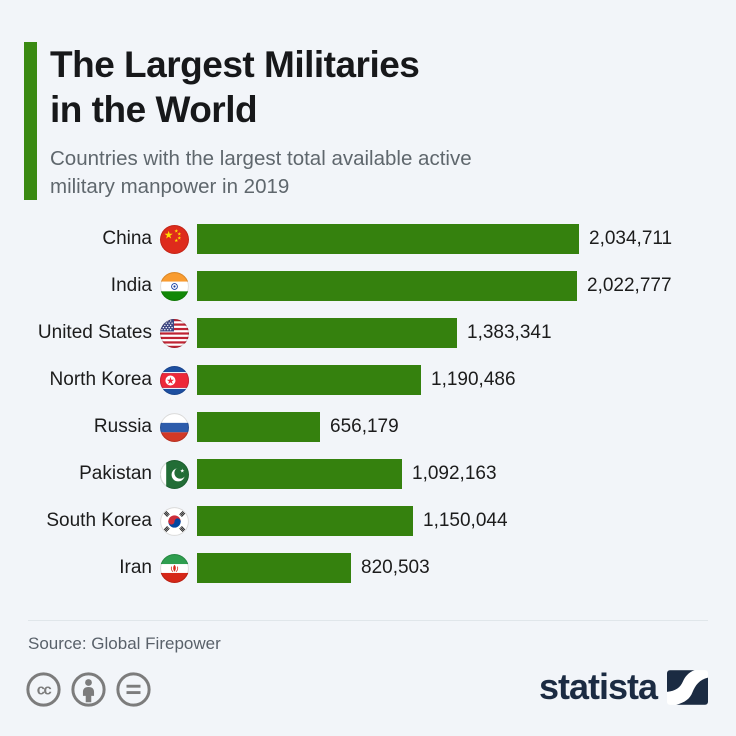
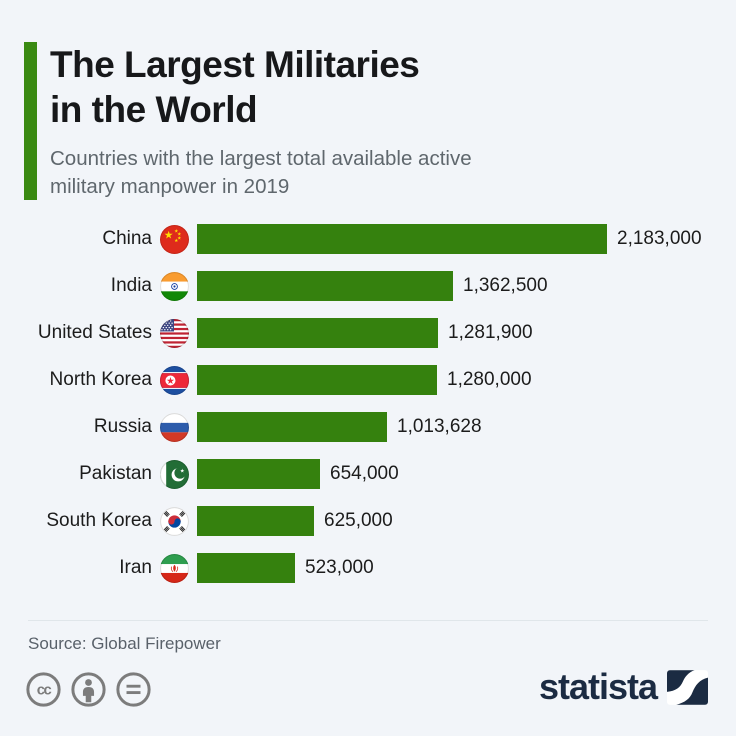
China: 2,034,711 -> 2,183,000
India: 2,022,777 -> 1,362,500
United States: 1,383,341 -> 1,281,900
North Korea: 1,190,486 -> 1,280,000
Russia: 656,179 -> 1,013,628
Pakistan: 1,092,163 -> 654,000
South Korea: 1,150,044 -> 625,000
Iran: 820,503 -> 523,000
